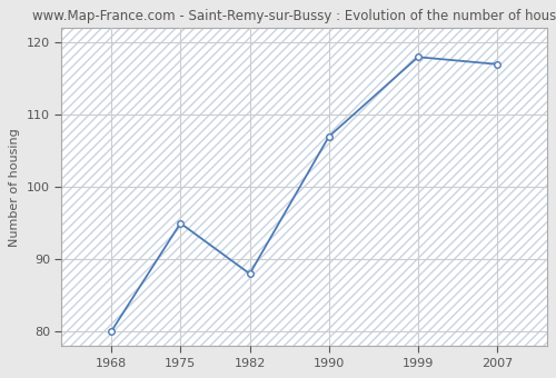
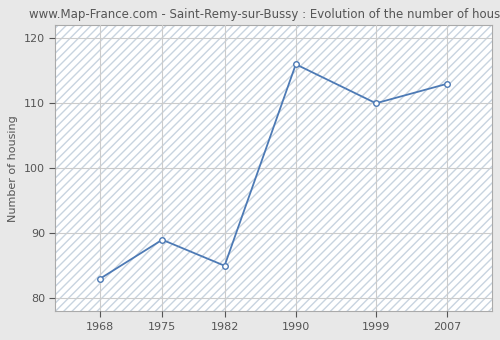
1968: 80 -> 83
1975: 95 -> 89
1982: 88 -> 85
1990: 107 -> 116
1999: 118 -> 110
2007: 117 -> 113
